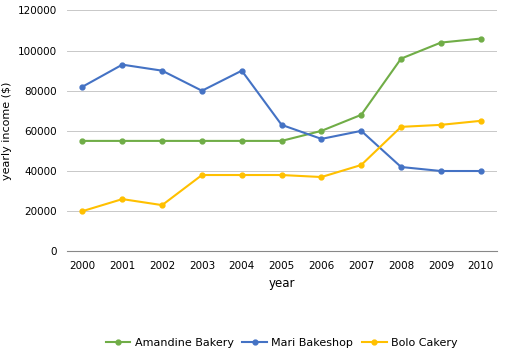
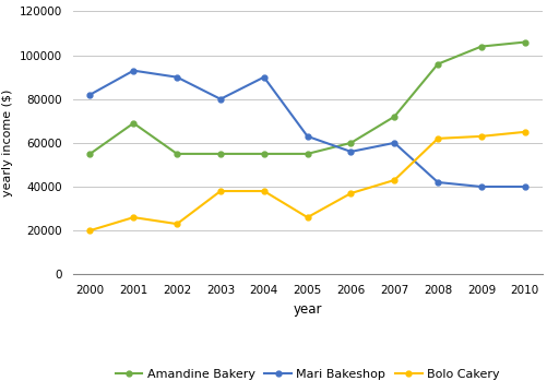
Amandine Bakery/2001: 55000 -> 69000
Bolo Cakery/2005: 38000 -> 26000
Amandine Bakery/2007: 68000 -> 72000
